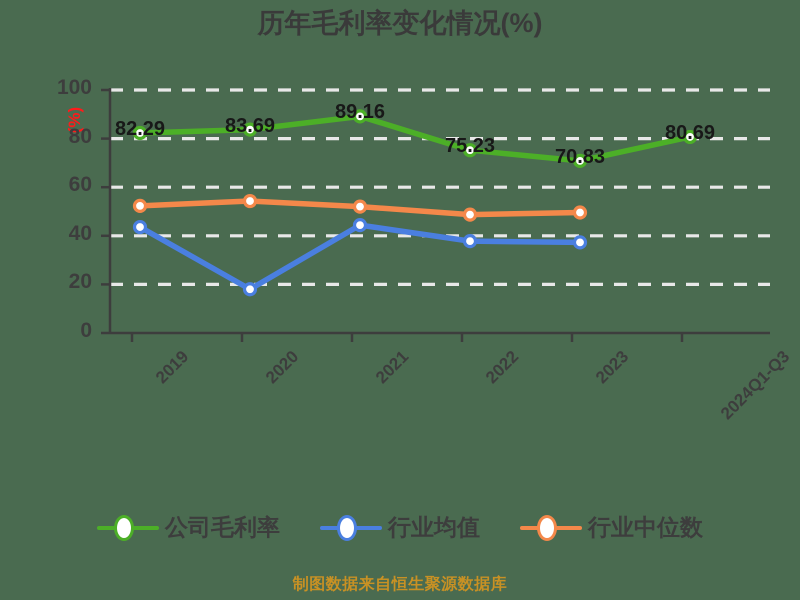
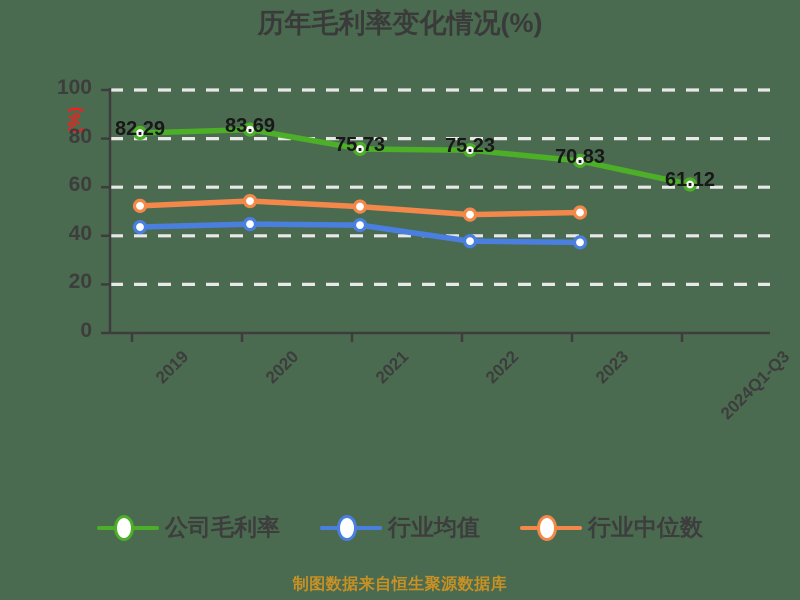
行业均值/2020: 18 -> 45
公司毛利率/2021: 89.16 -> 75.73
公司毛利率/2024Q1-Q3: 80.69 -> 61.12
